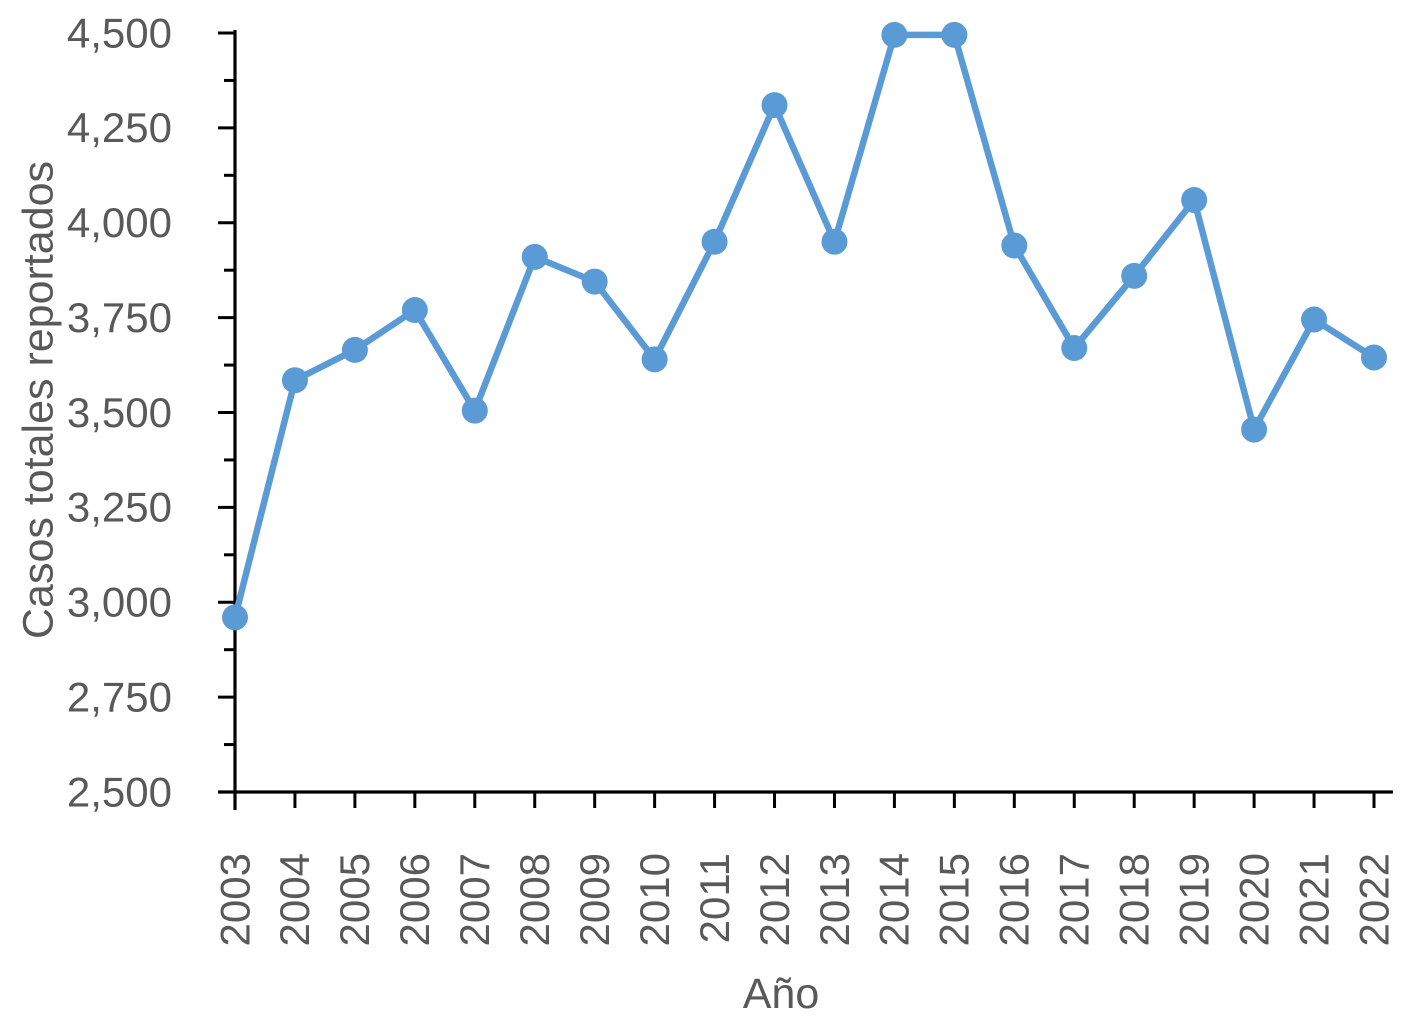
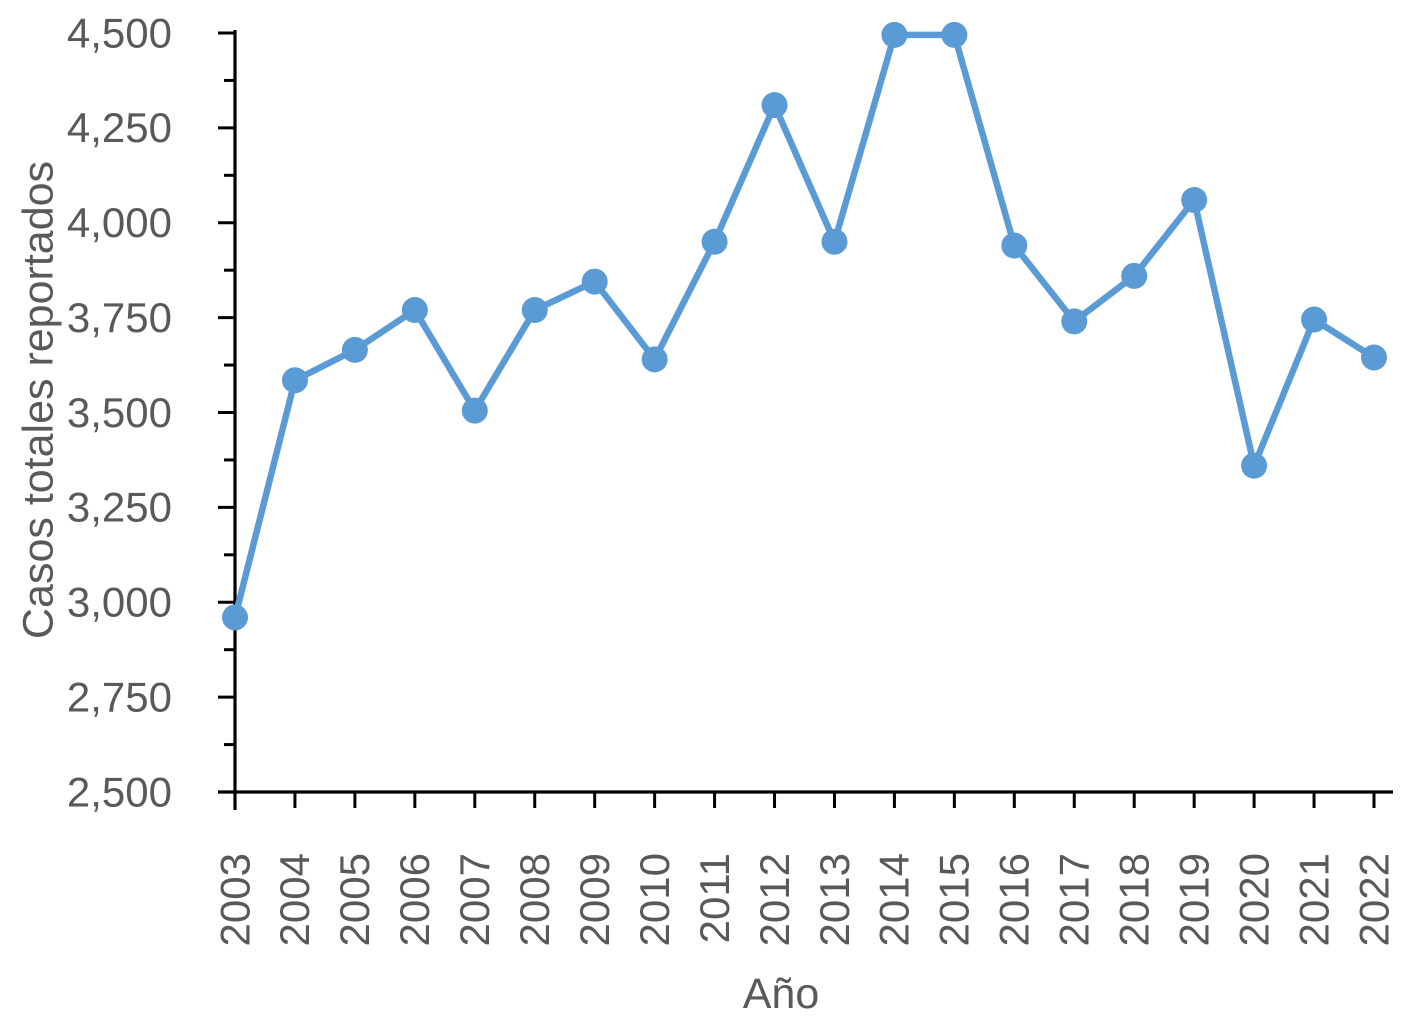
2008: 3910 -> 3770
2017: 3670 -> 3740
2020: 3460 -> 3360
